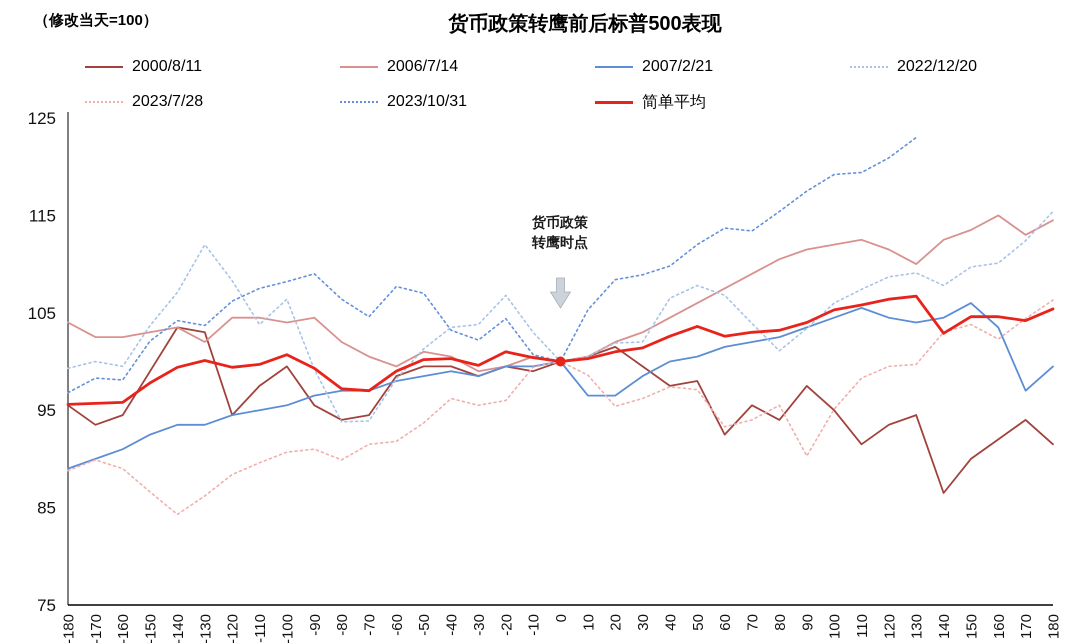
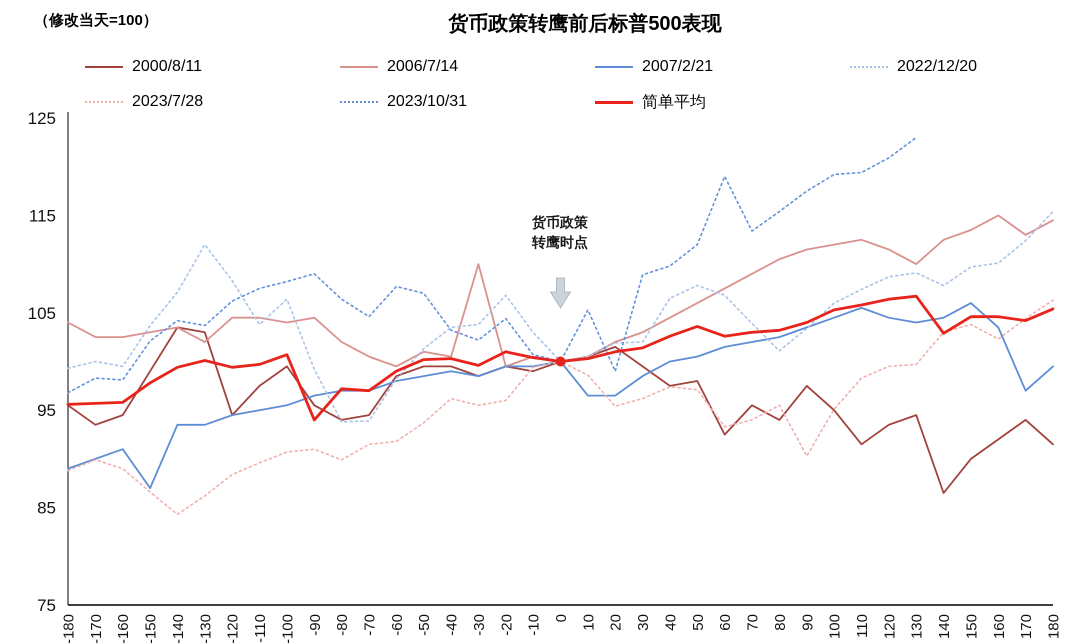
2007/2/21/-150: 92 -> 87
简单平均/-90: 99 -> 94
2006/7/14/-30: 99 -> 110
2023/10/31/20: 108 -> 99
2023/10/31/60: 114 -> 119
